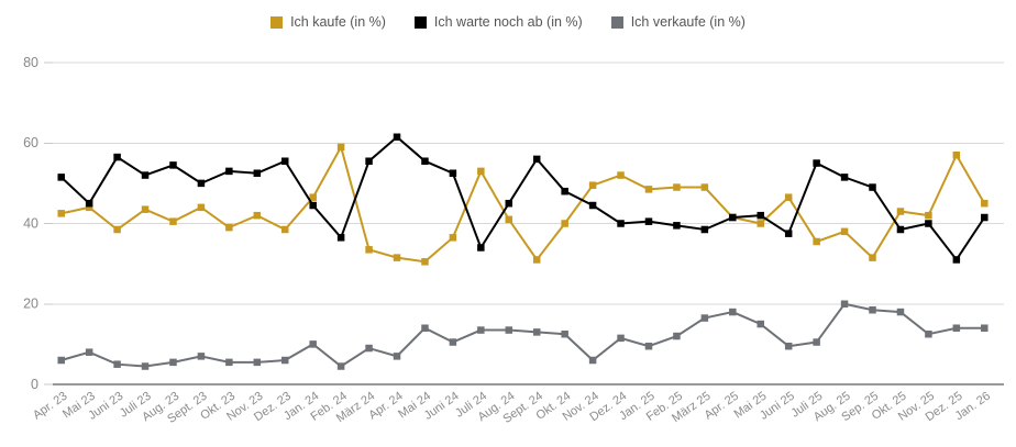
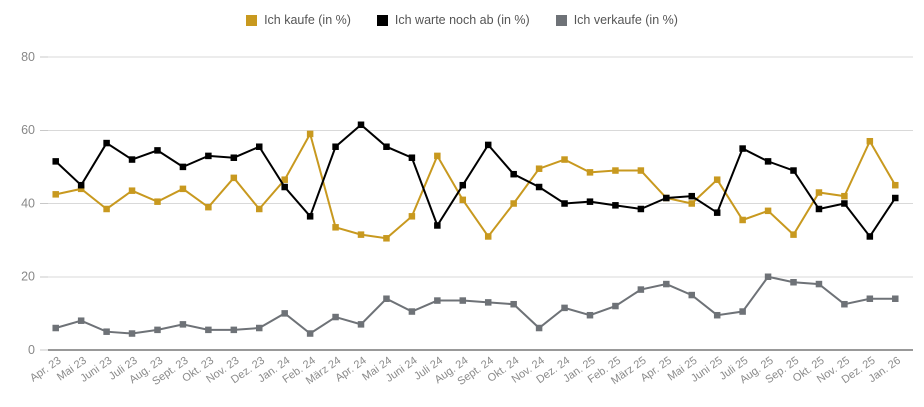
Ich kaufe (in %)/Nov. 23: 42 -> 47
